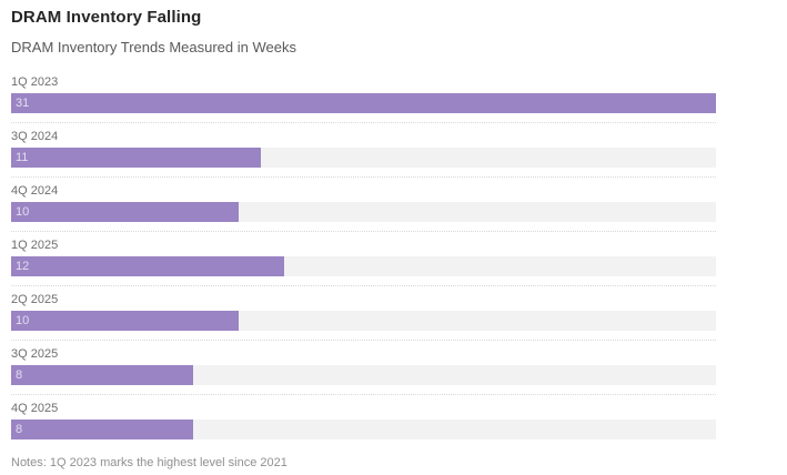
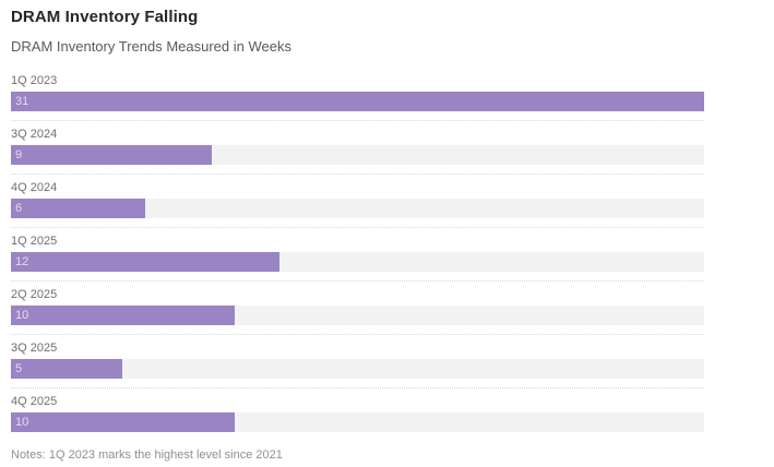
3Q 2024: 11 -> 9
4Q 2024: 10 -> 6
3Q 2025: 8 -> 5
4Q 2025: 8 -> 10
